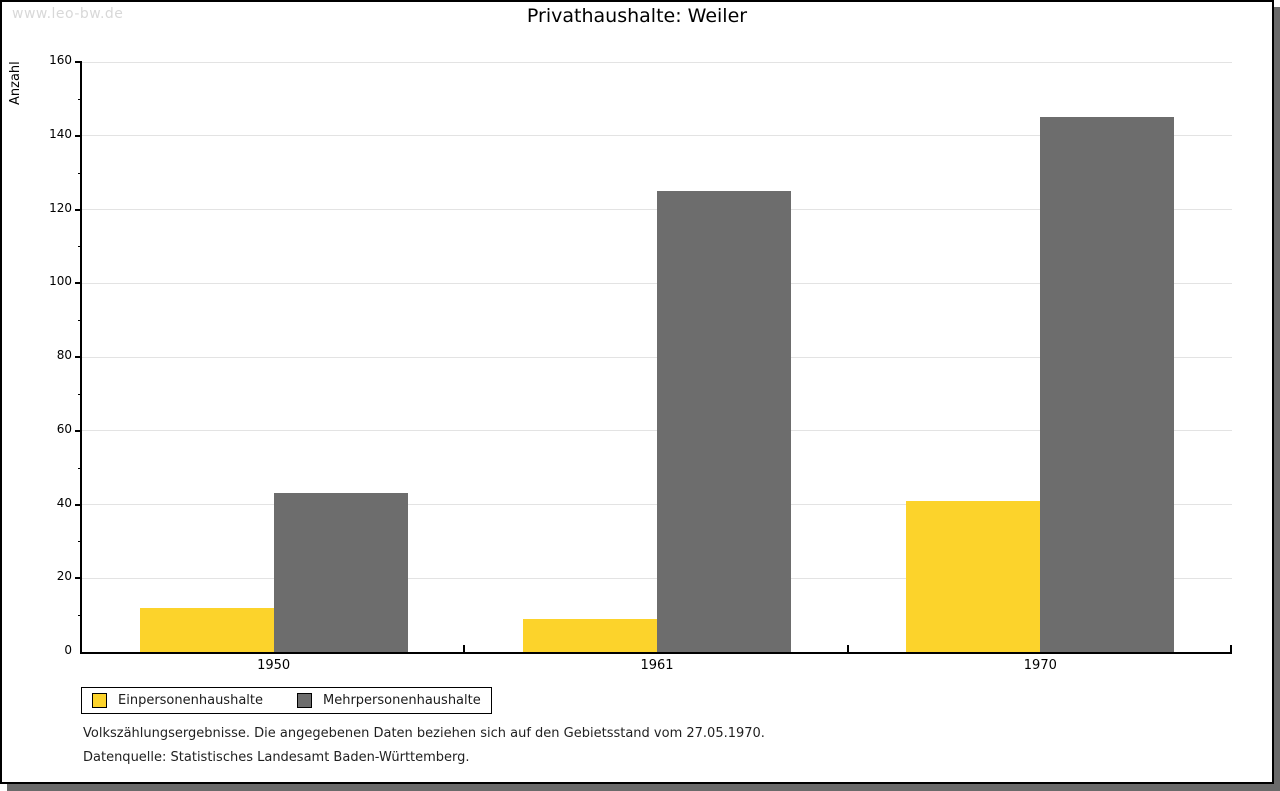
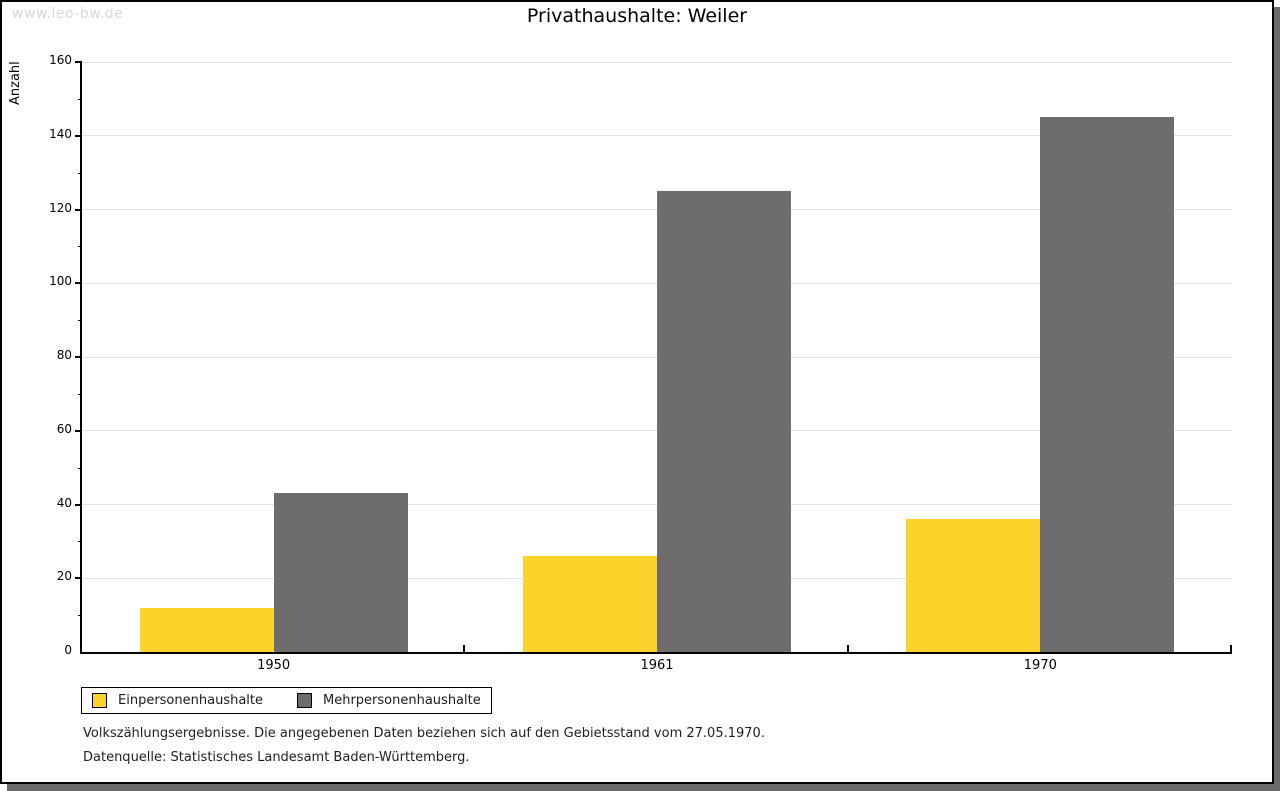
Einpersonenhaushalte/1961: 9 -> 26
Einpersonenhaushalte/1970: 41 -> 36
